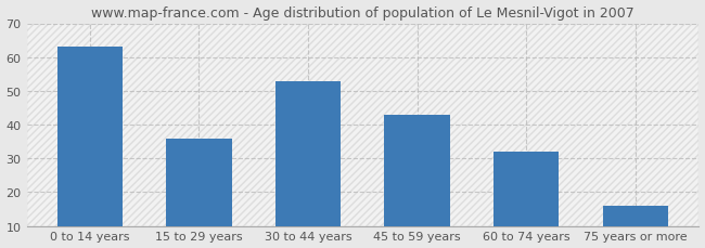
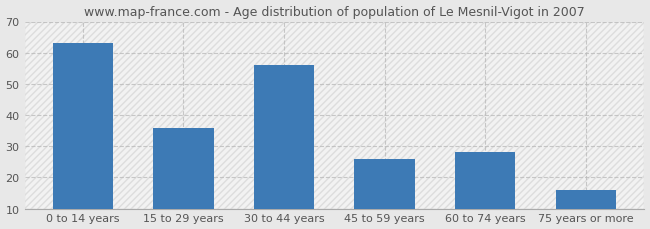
30 to 44 years: 53 -> 56
45 to 59 years: 43 -> 26
60 to 74 years: 32 -> 28
